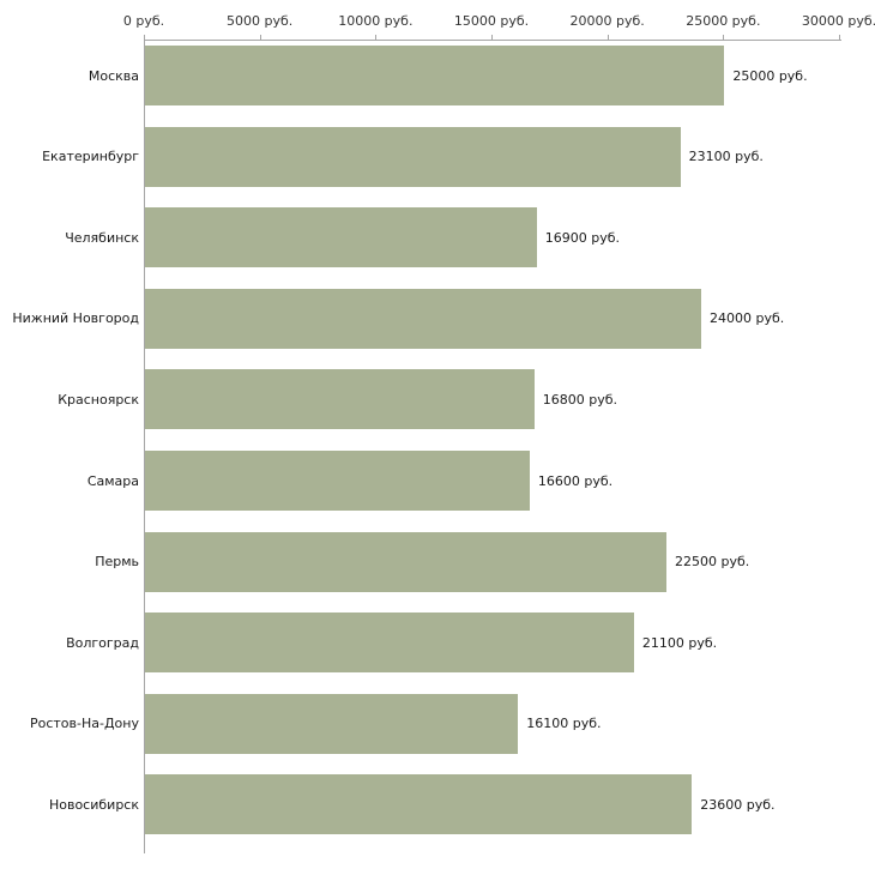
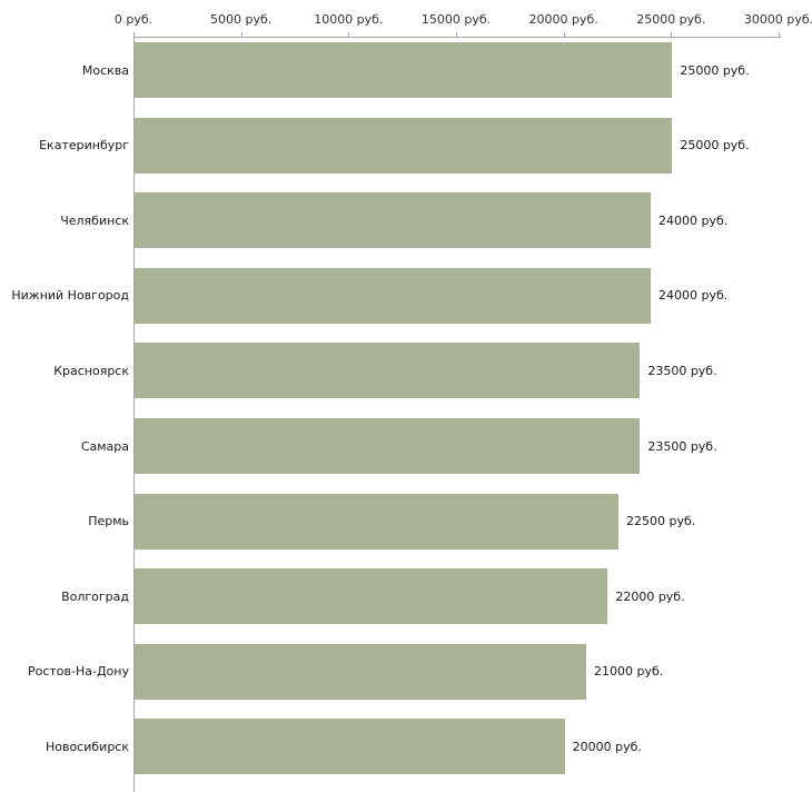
Екатеринбург: 23100 -> 25000
Челябинск: 16900 -> 24000
Красноярск: 16800 -> 23500
Самара: 16600 -> 23500
Волгоград: 21100 -> 22000
Ростов-На-Дону: 16100 -> 21000
Новосибирск: 23600 -> 20000
